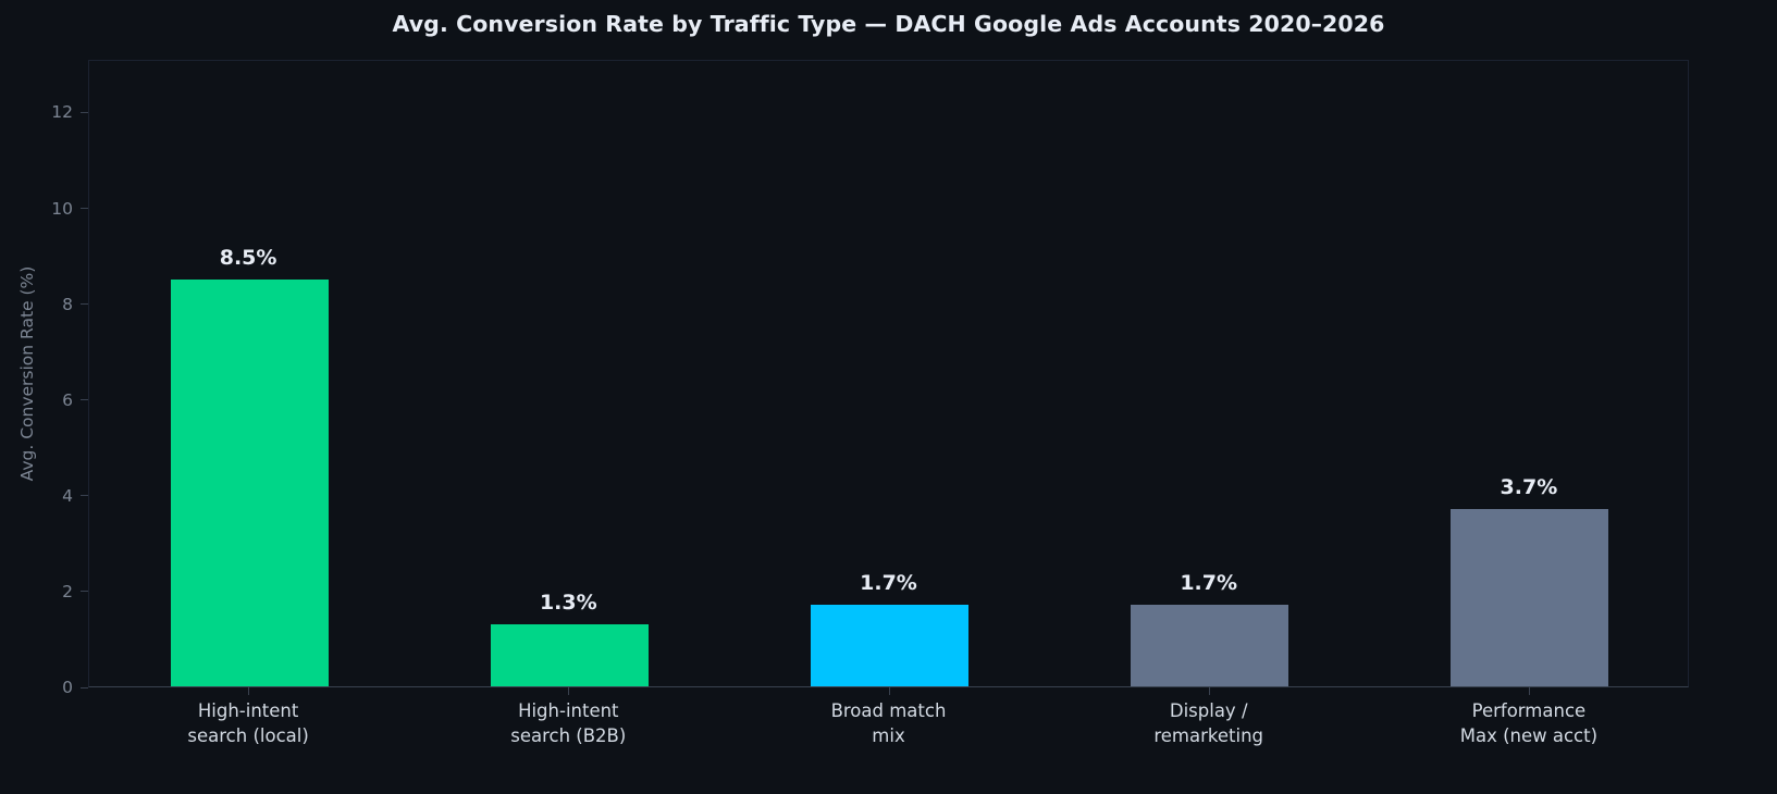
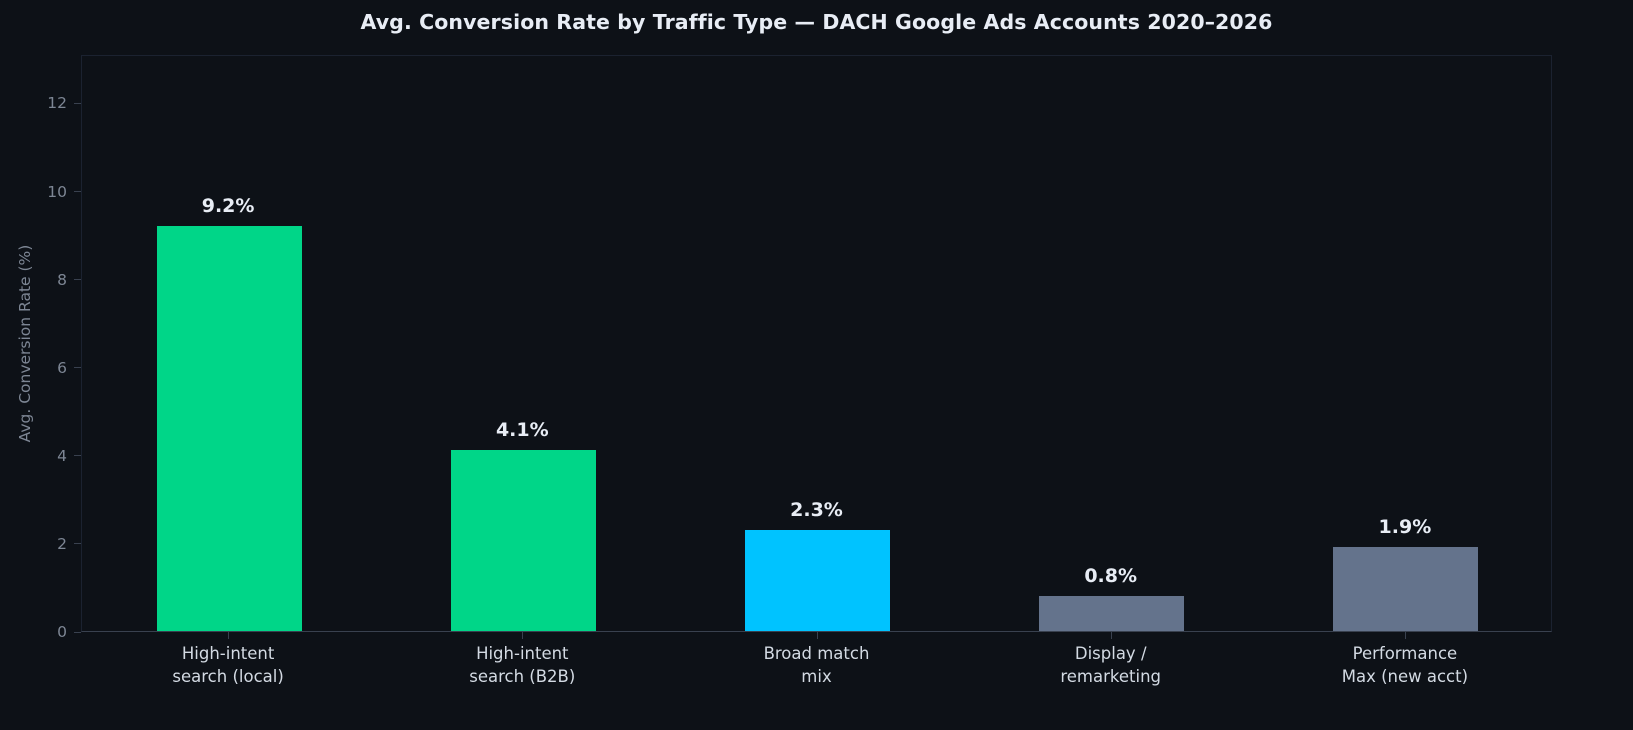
High-intent search (local): 8.5% -> 9.2%
High-intent search (B2B): 1.3% -> 4.1%
Broad match mix: 1.7% -> 2.3%
Display / remarketing: 1.7% -> 0.8%
Performance Max (new acct): 3.7% -> 1.9%
